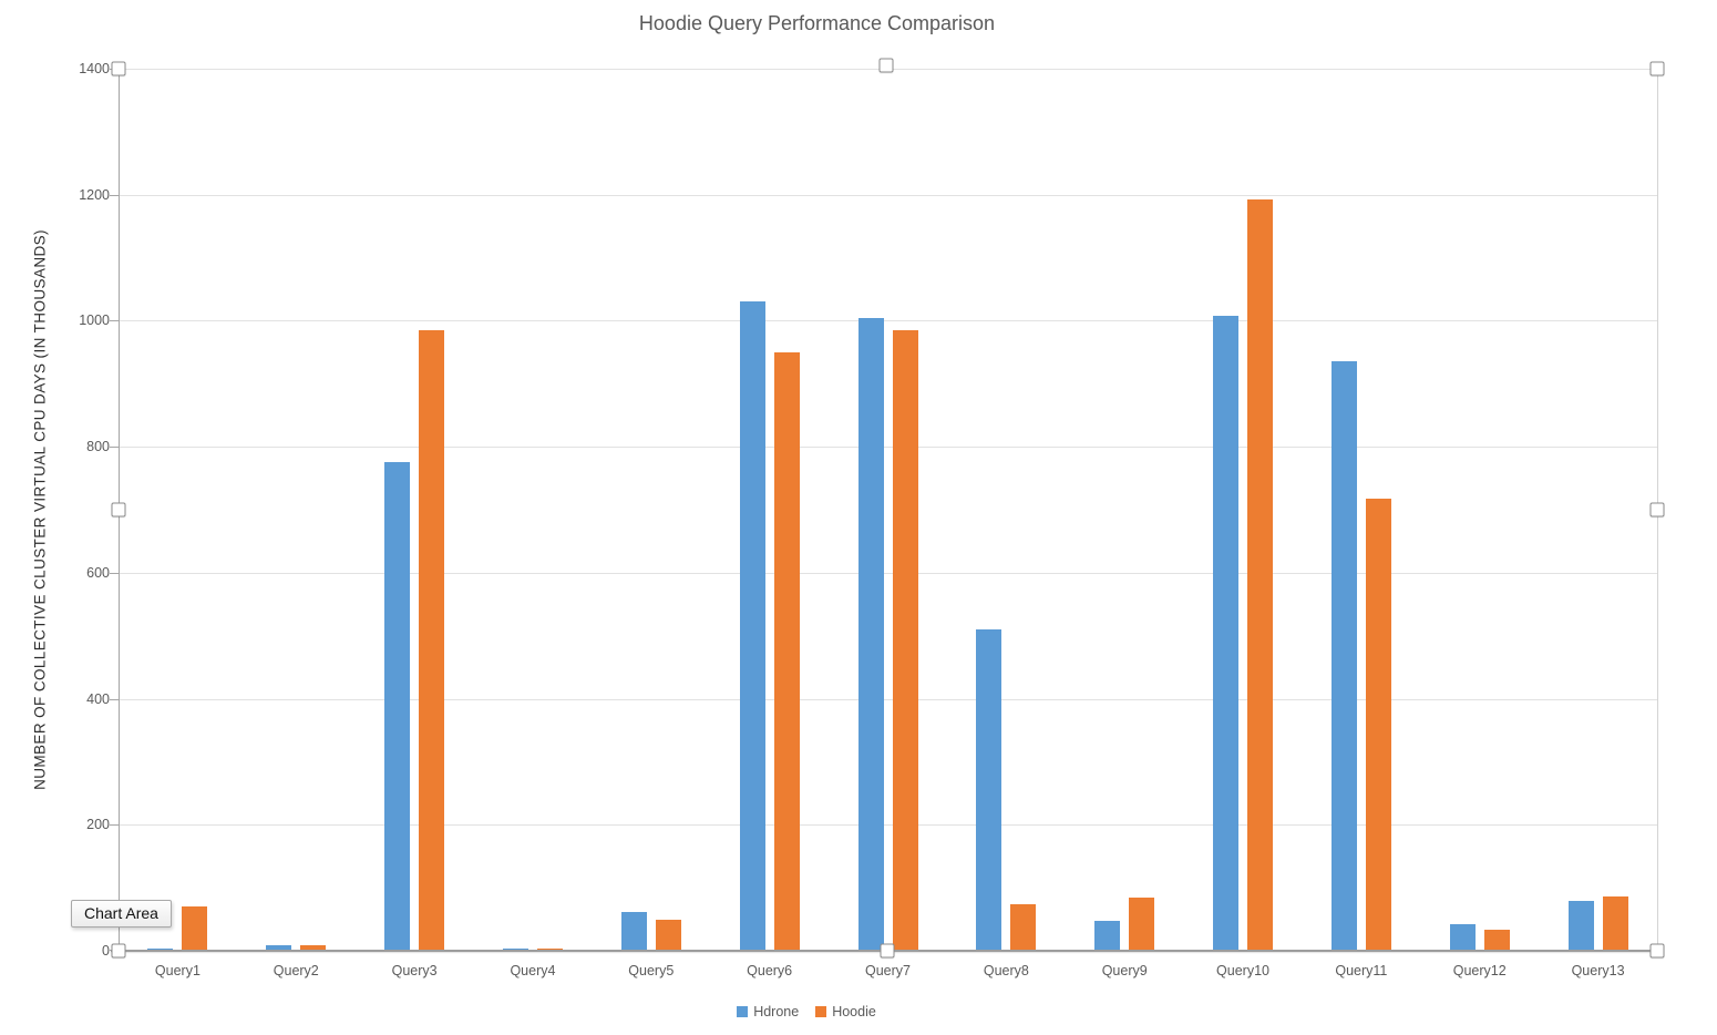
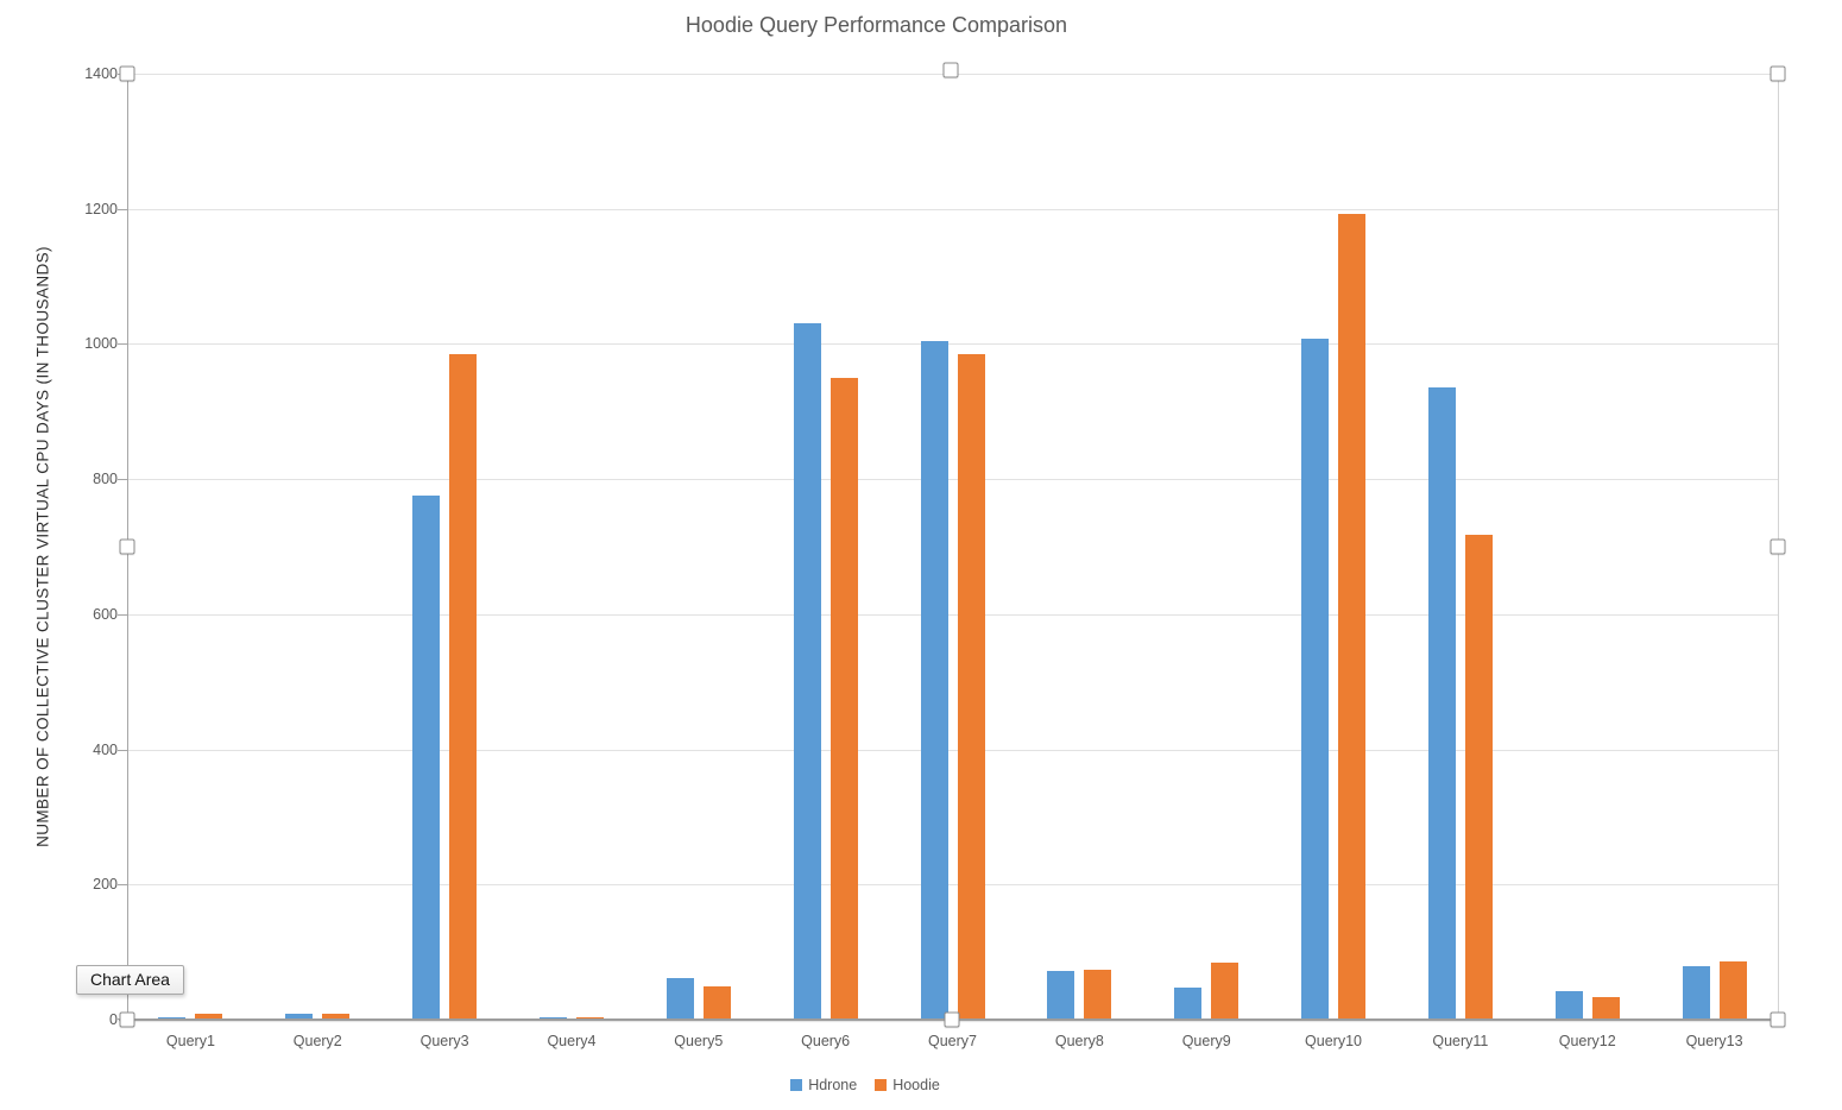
Hoodie/Query1: 70 -> 10
Hdrone/Query8: 510 -> 70
